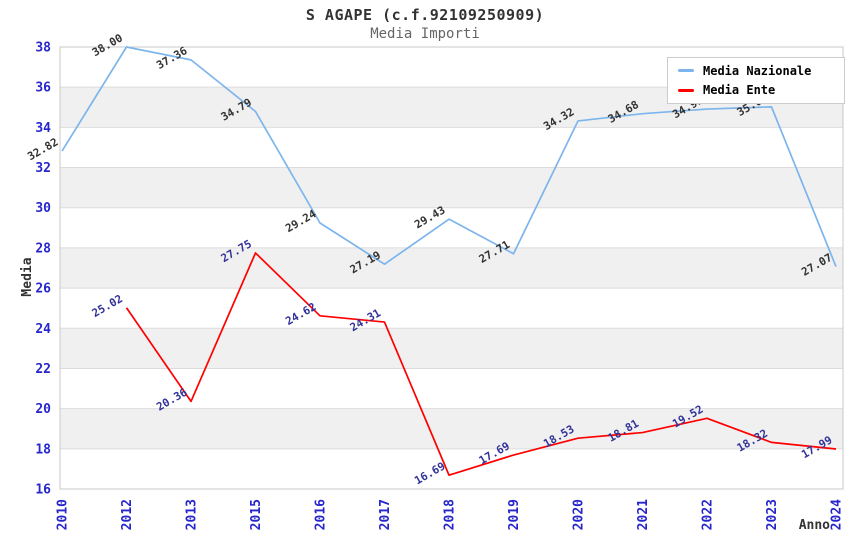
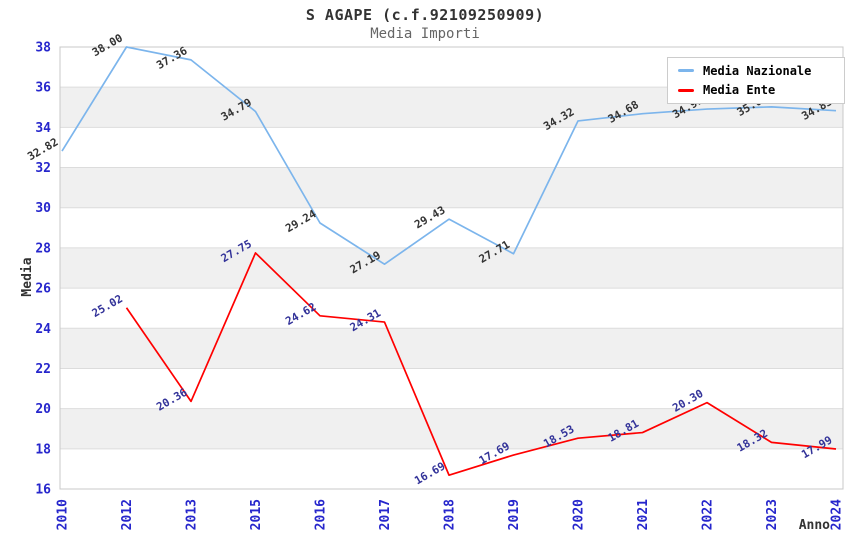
Media Ente/2022: 19.52 -> 20.30
Media Nazionale/2024: 27.07 -> 34.83
